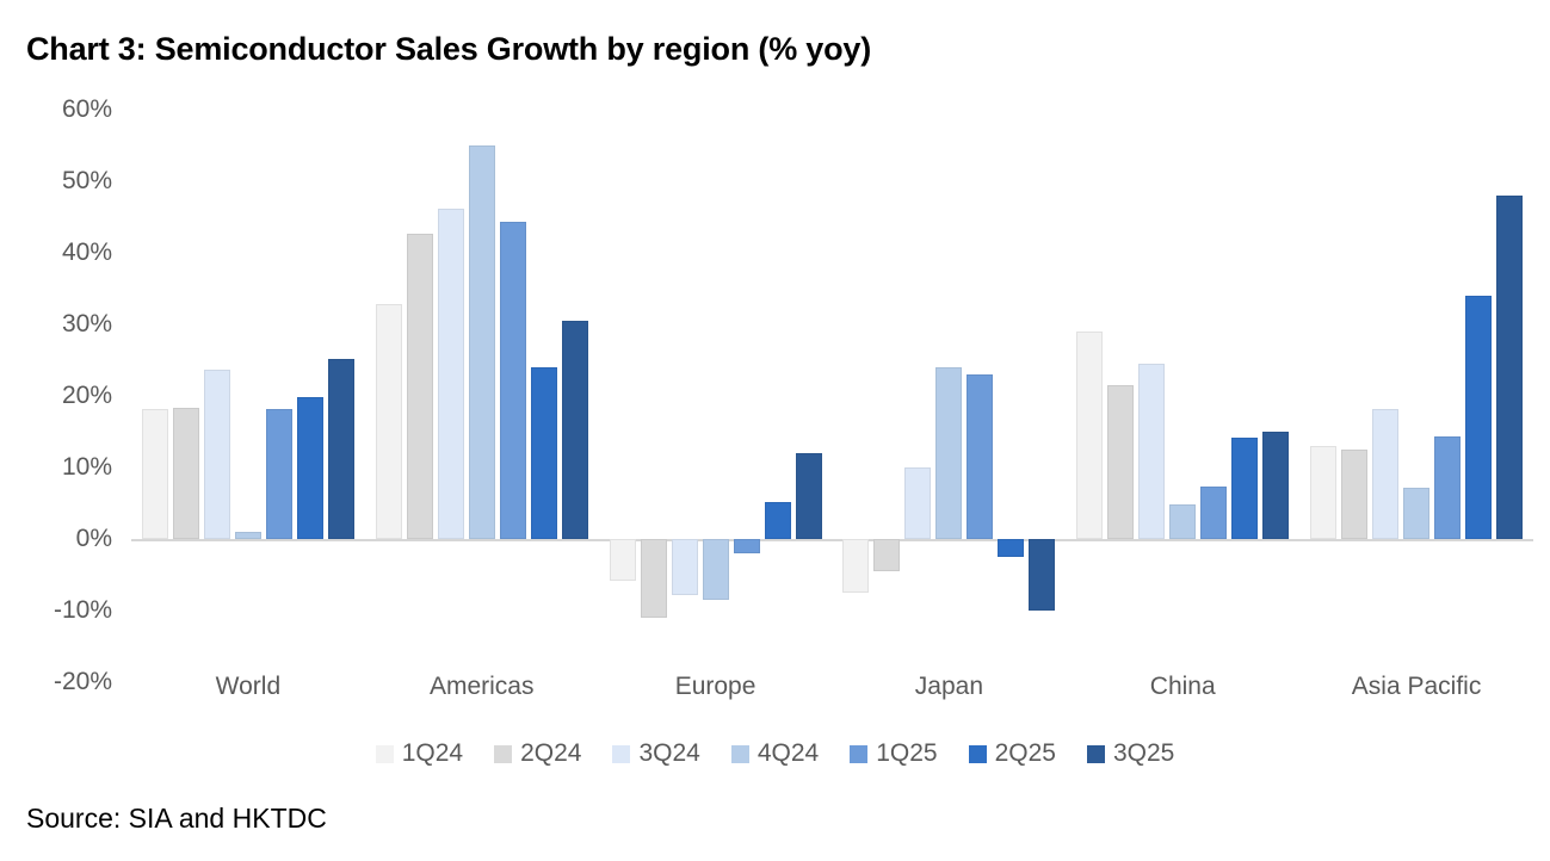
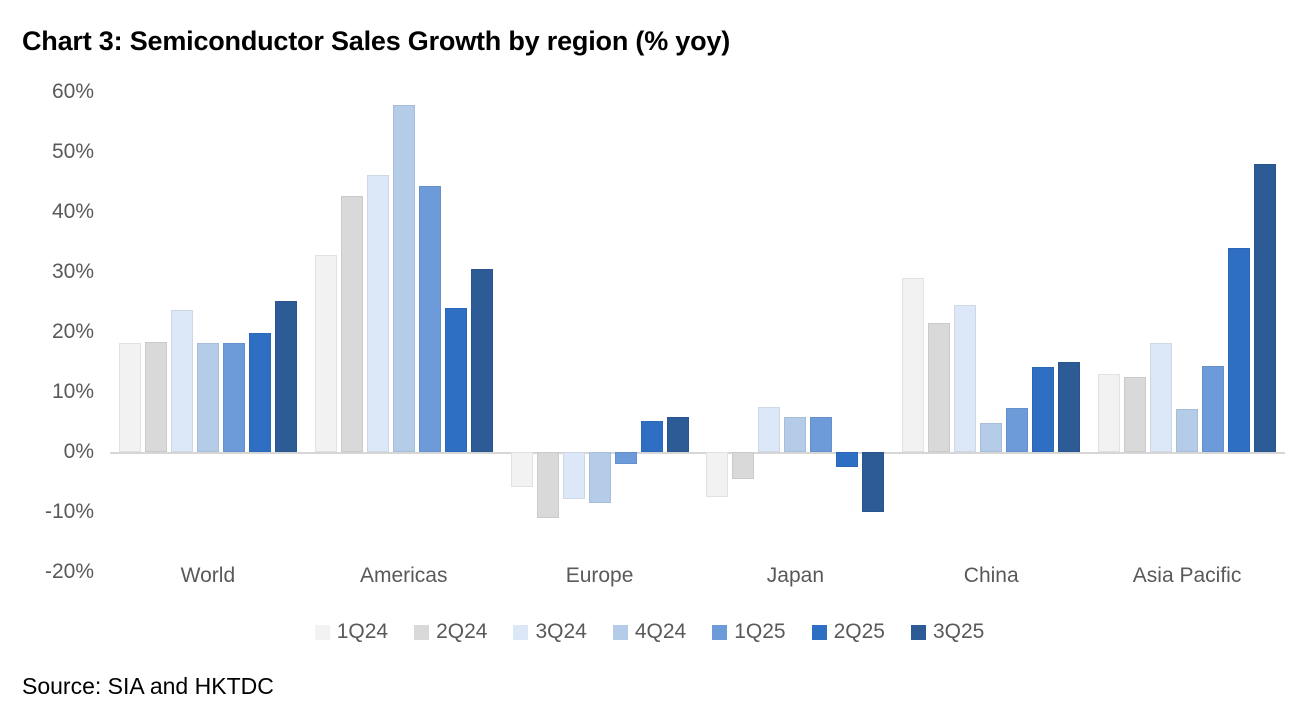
4Q24/World: 1% -> 18%
4Q24/Americas: 55% -> 58%
3Q25/Europe: 12% -> 6%
3Q24/Japan: 10% -> 8%
4Q24/Japan: 24% -> 6%
1Q25/Japan: 23% -> 6%
